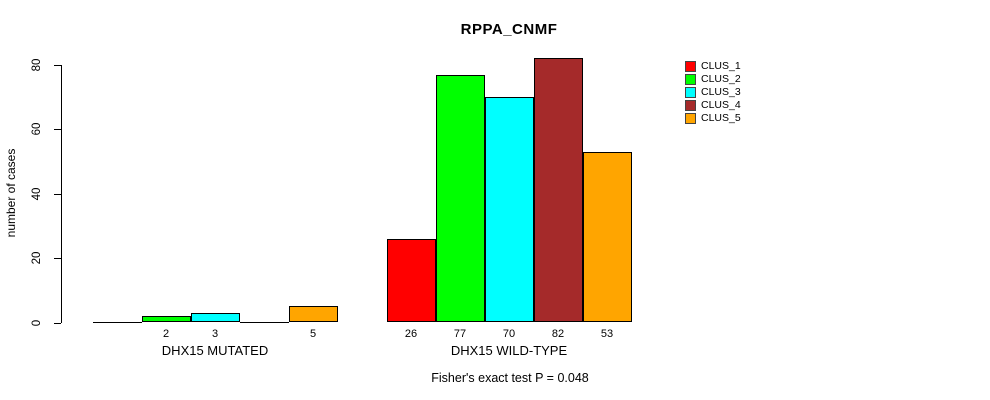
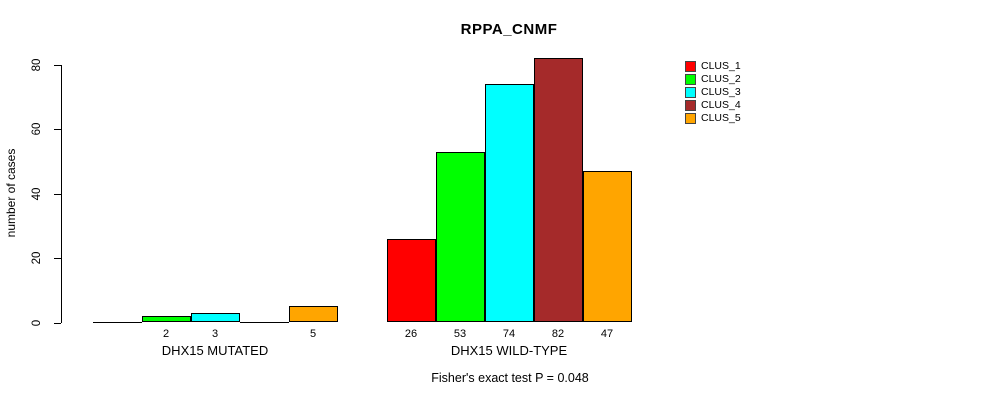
CLUS_2/DHX15 WILD-TYPE: 77 -> 53
CLUS_3/DHX15 WILD-TYPE: 70 -> 74
CLUS_5/DHX15 WILD-TYPE: 53 -> 47
